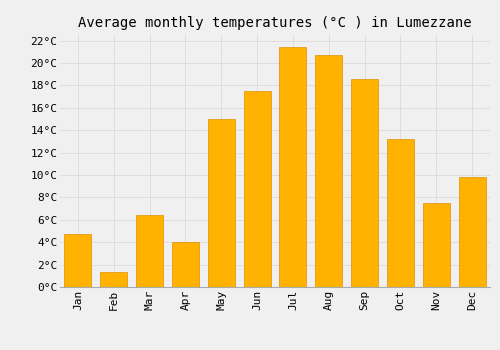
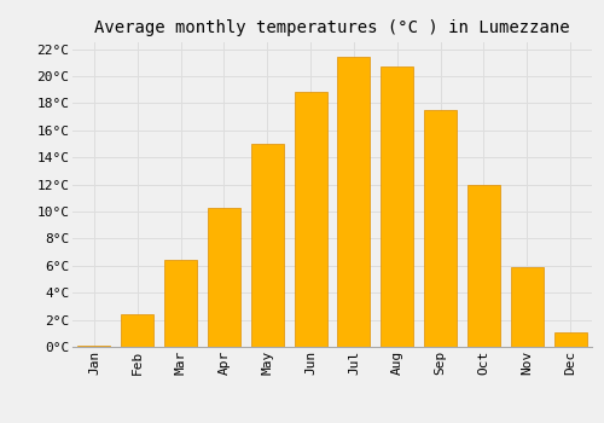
Jan: 4.7°C -> 0.1°C
Feb: 1.3°C -> 2.4°C
Apr: 4.0°C -> 10.3°C
Jun: 17.5°C -> 18.8°C
Sep: 18.6°C -> 17.5°C
Oct: 13.2°C -> 12.0°C
Nov: 7.5°C -> 5.9°C
Dec: 9.8°C -> 1.1°C
